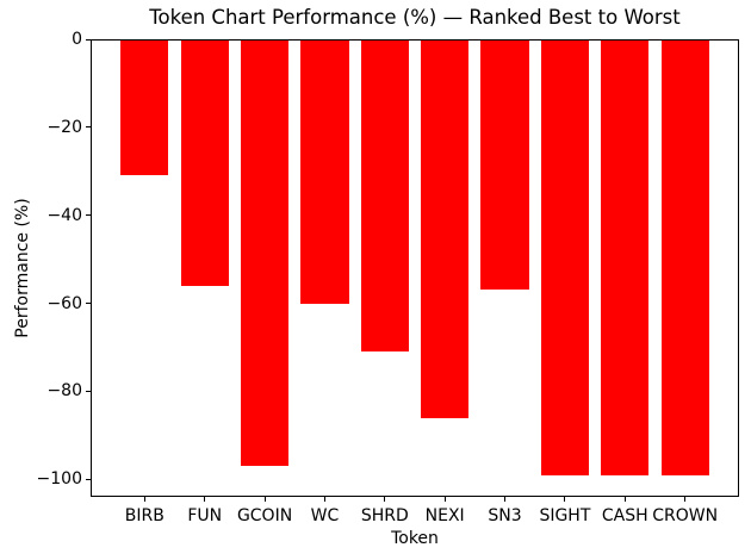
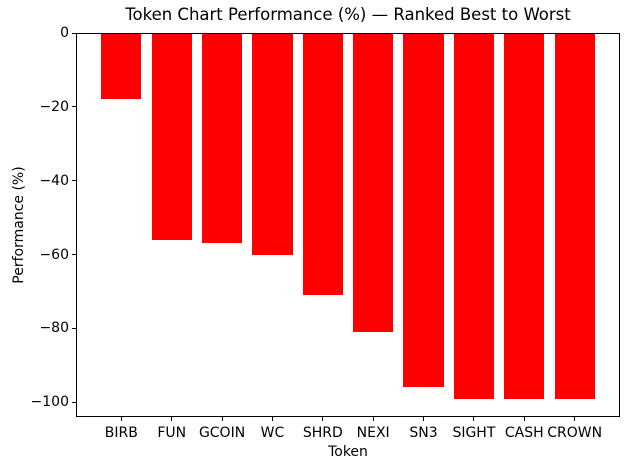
BIRB: -31 -> -18
GCOIN: -97 -> -57
NEXI: -86 -> -81
SN3: -57 -> -96
